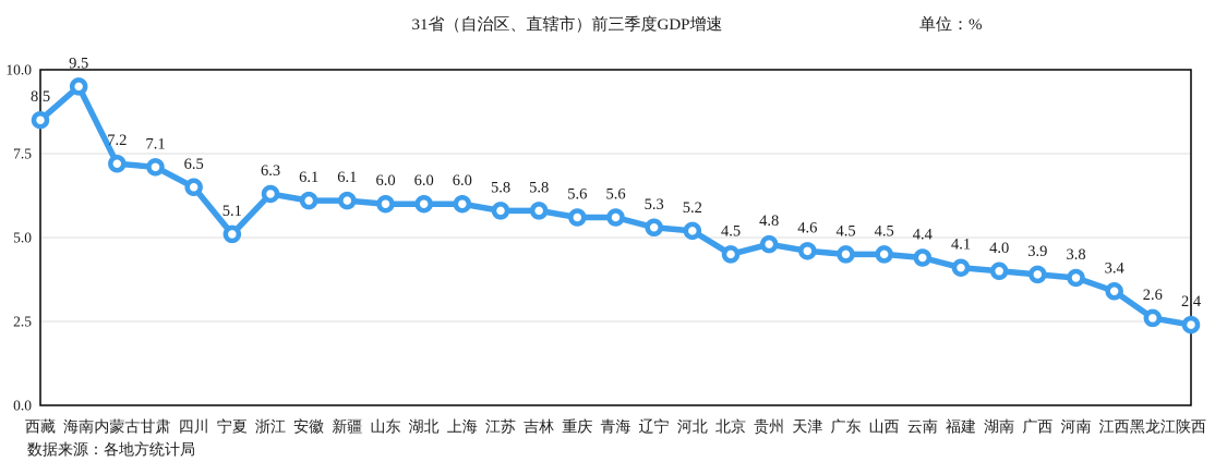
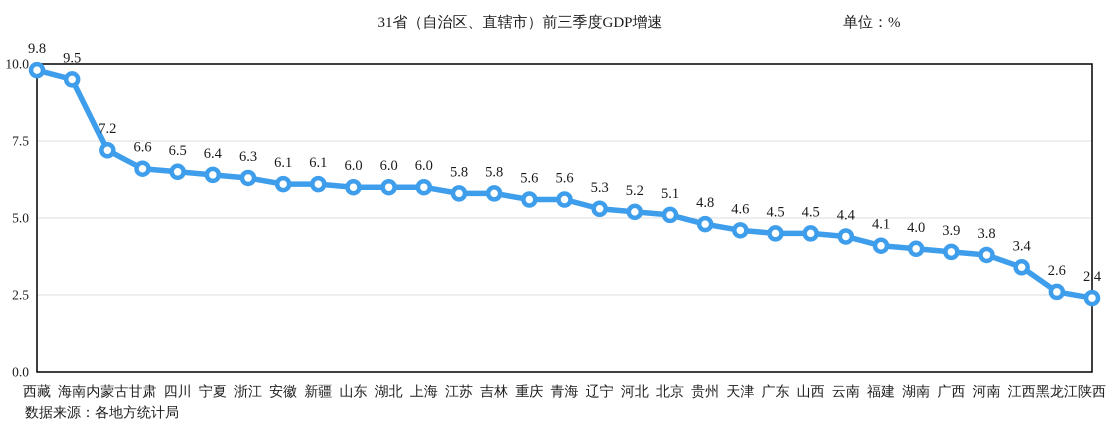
西藏: 8.5 -> 9.8
甘肃: 7.1 -> 6.6
宁夏: 5.1 -> 6.4
北京: 4.5 -> 5.1
